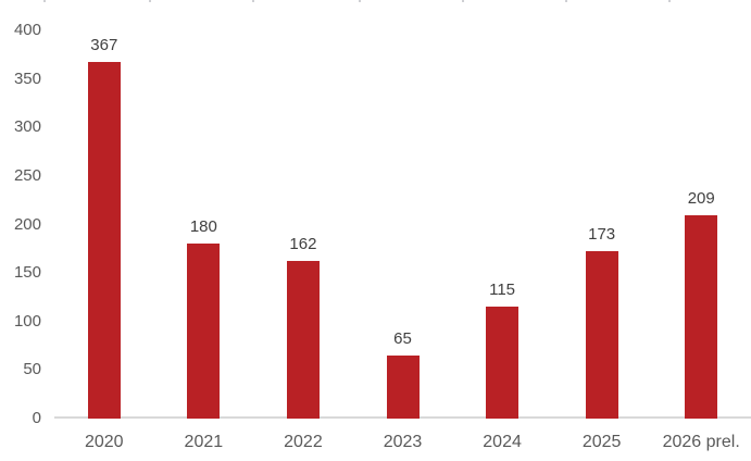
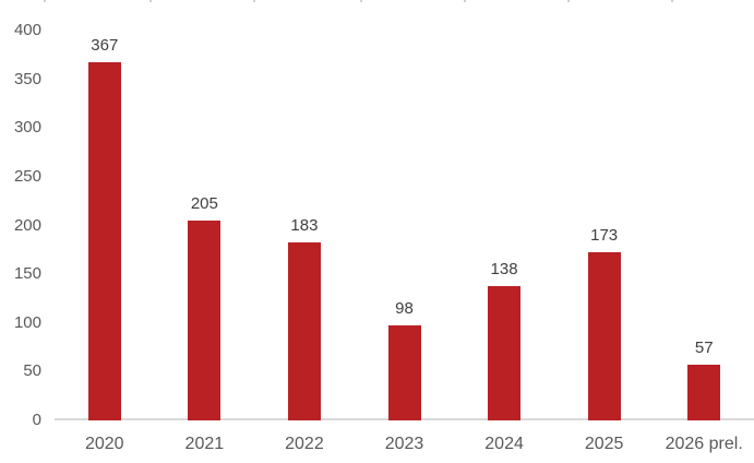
2021: 180 -> 205
2022: 162 -> 183
2023: 65 -> 98
2024: 115 -> 138
2026 prel.: 209 -> 57
